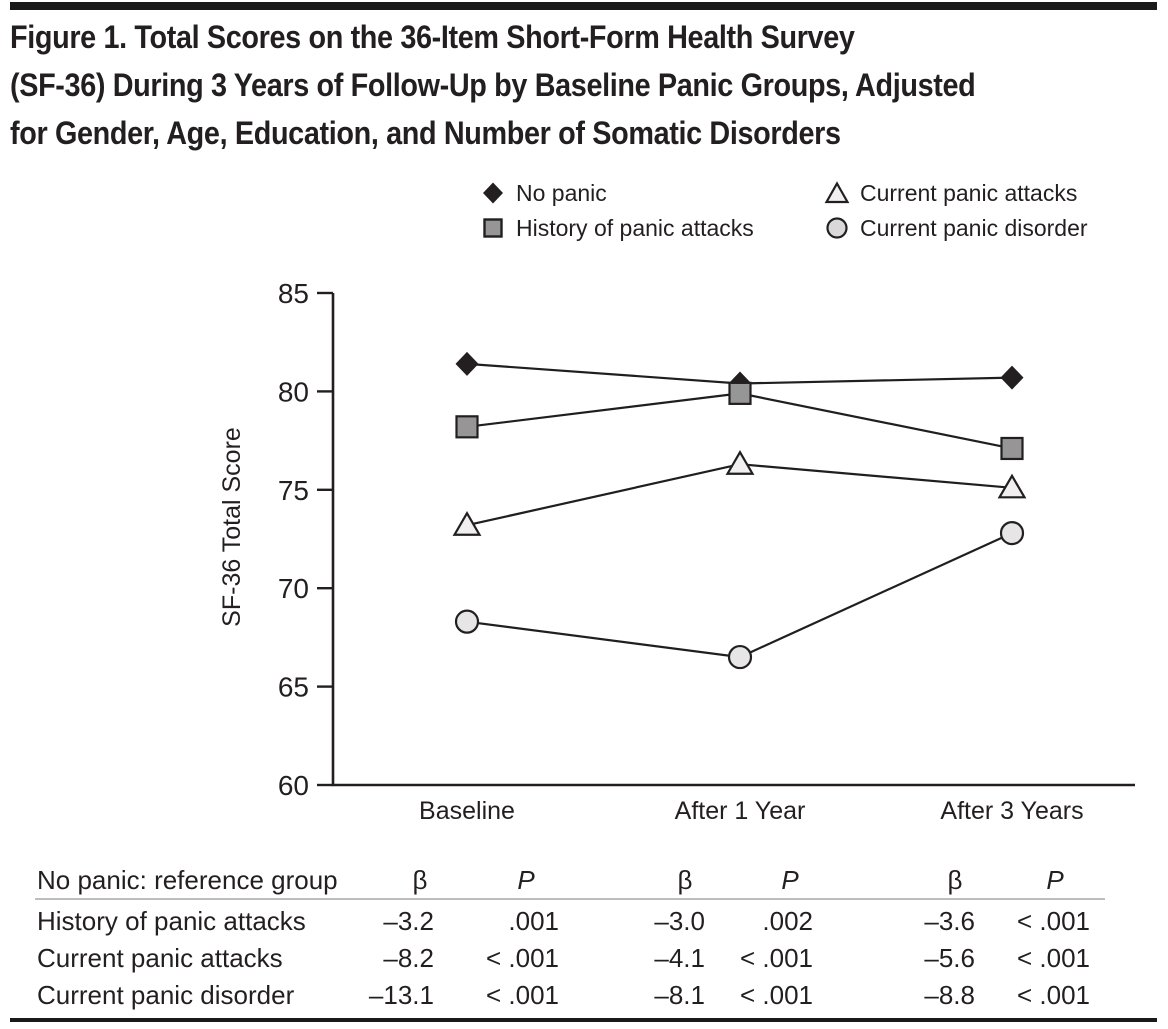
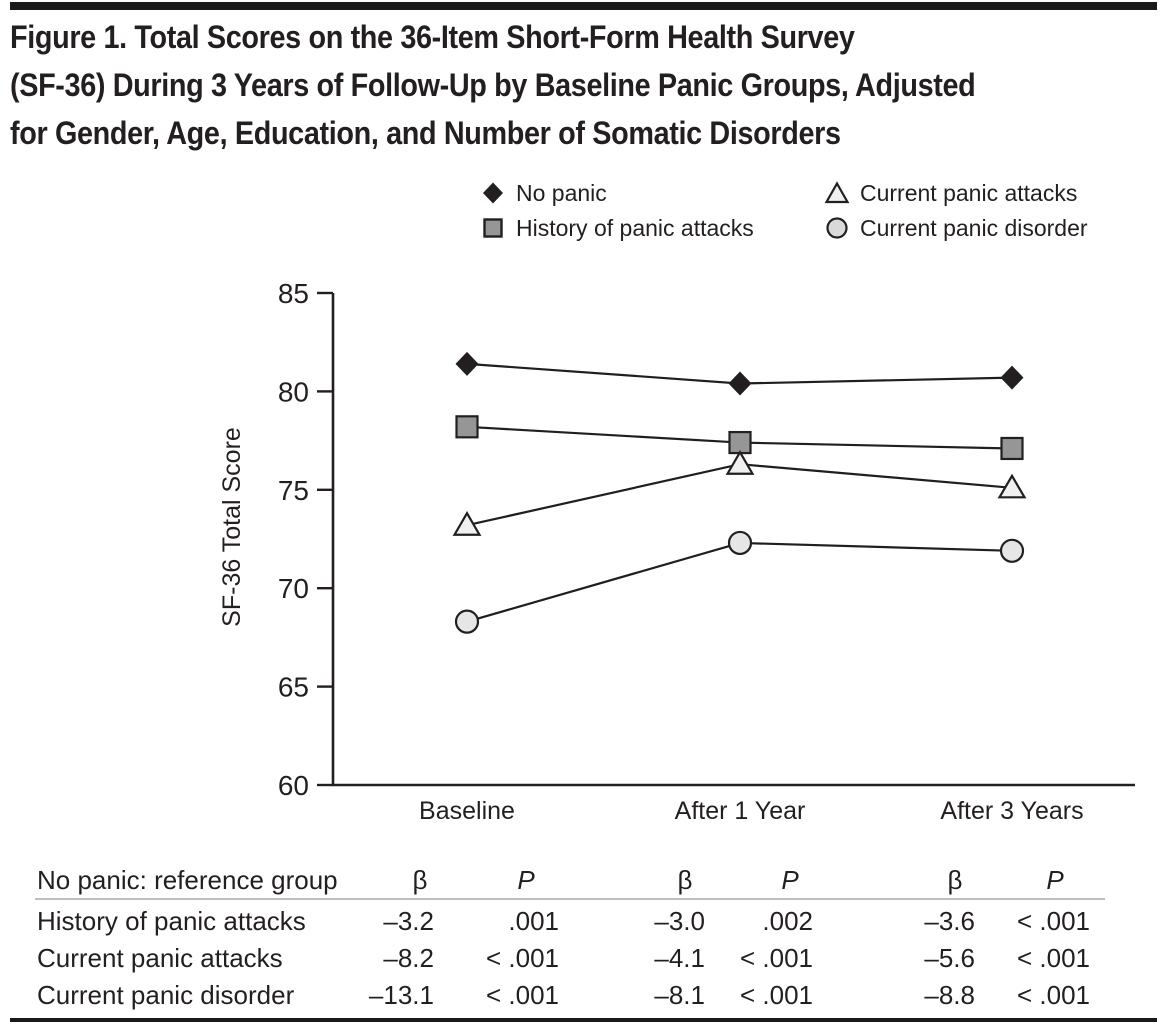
History of panic attacks/After 1 Year: 79.9 -> 77.4
Current panic disorder/After 1 Year: 66.5 -> 72.3
Current panic disorder/After 3 Years: 72.8 -> 71.9
